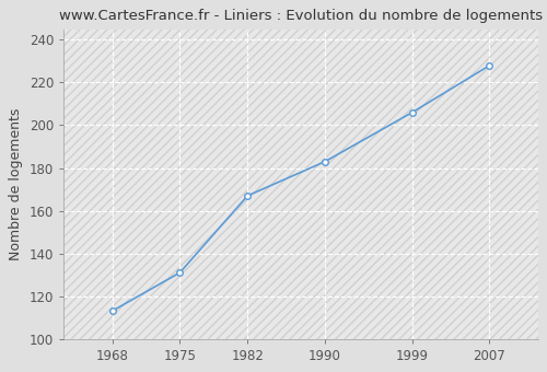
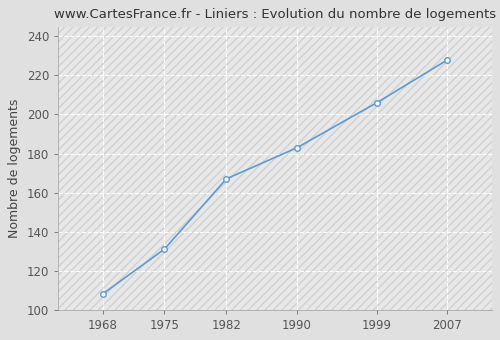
1968: 113 -> 108
